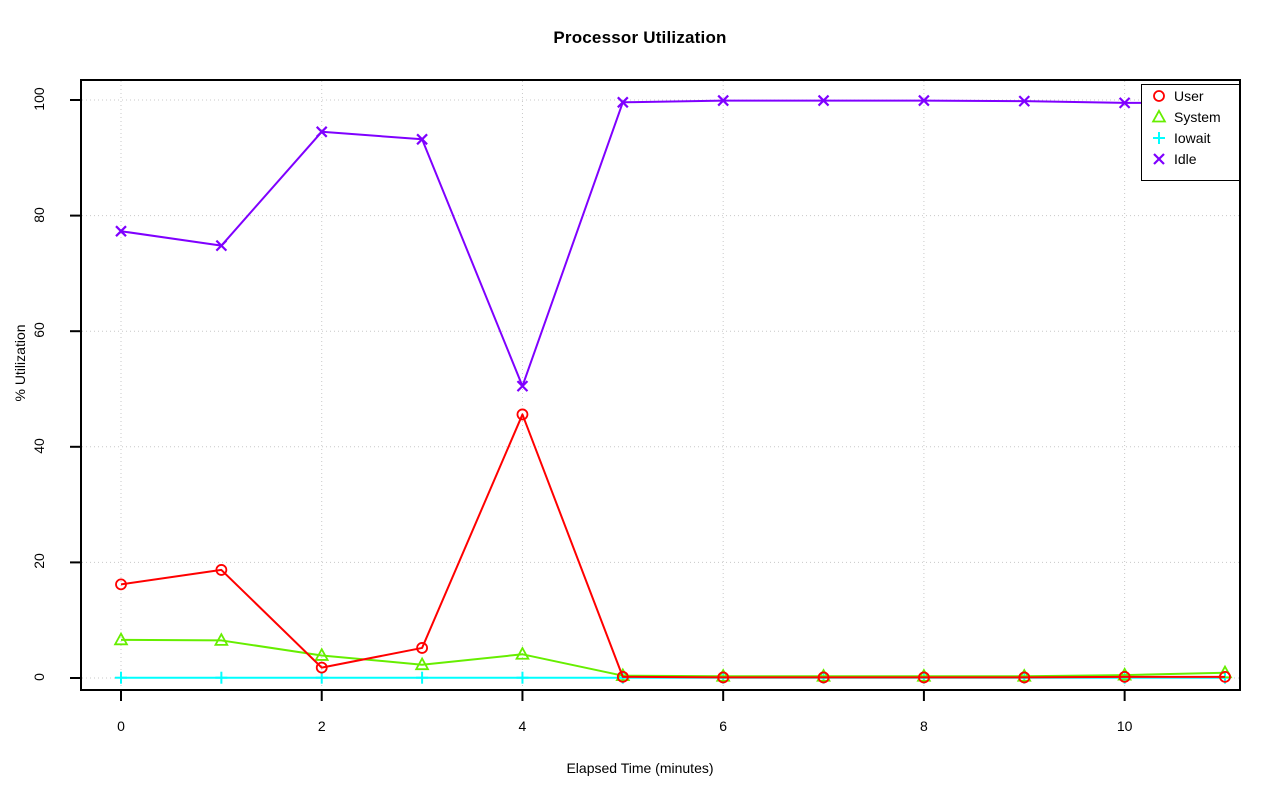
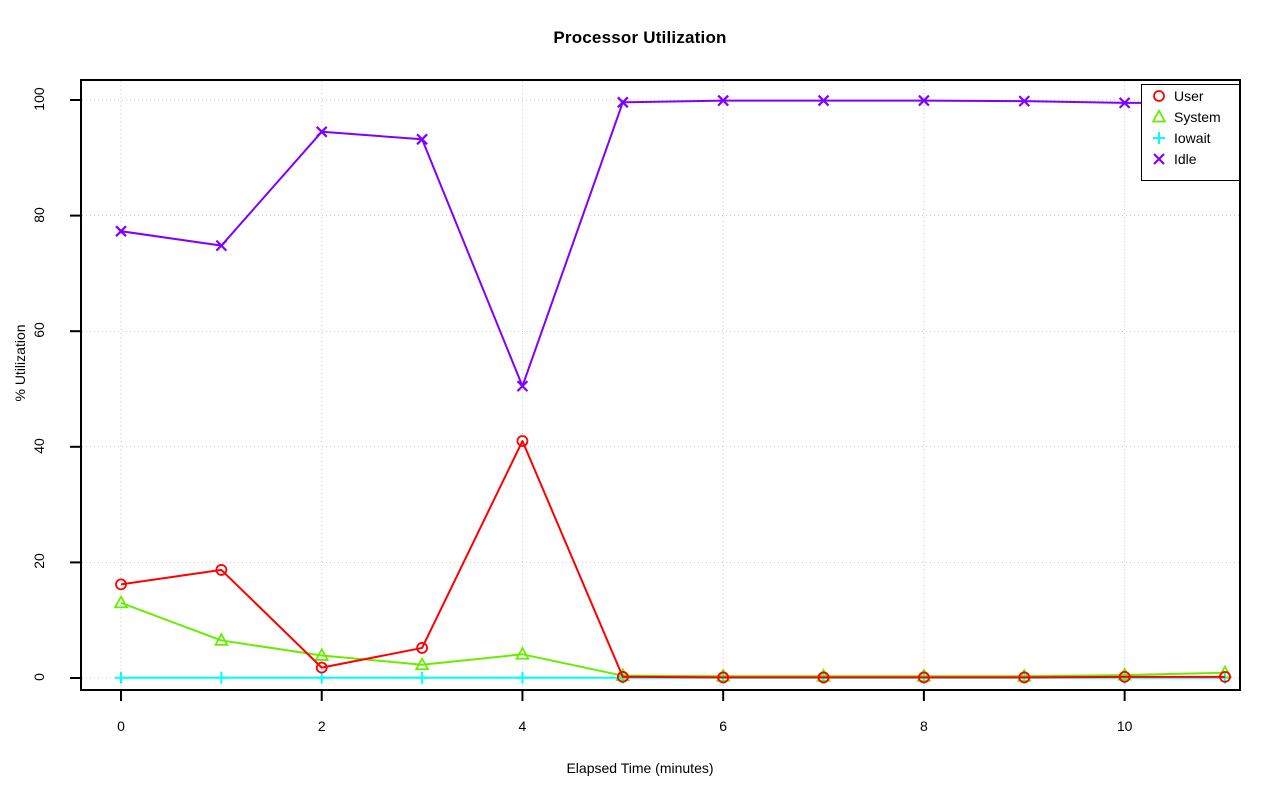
System/0: 7 -> 13
User/4: 46 -> 41
